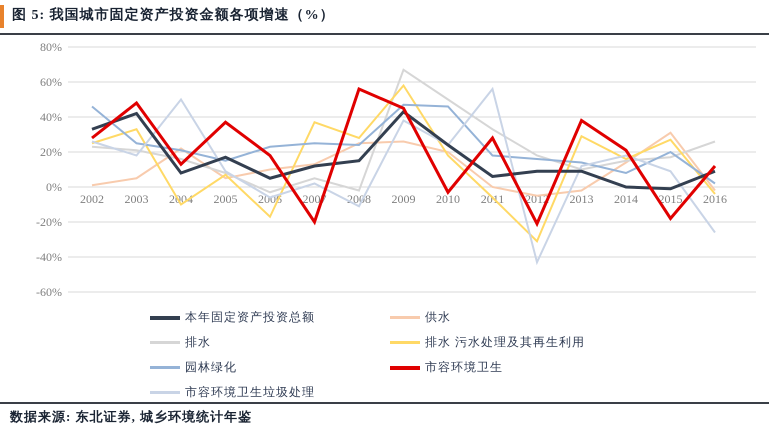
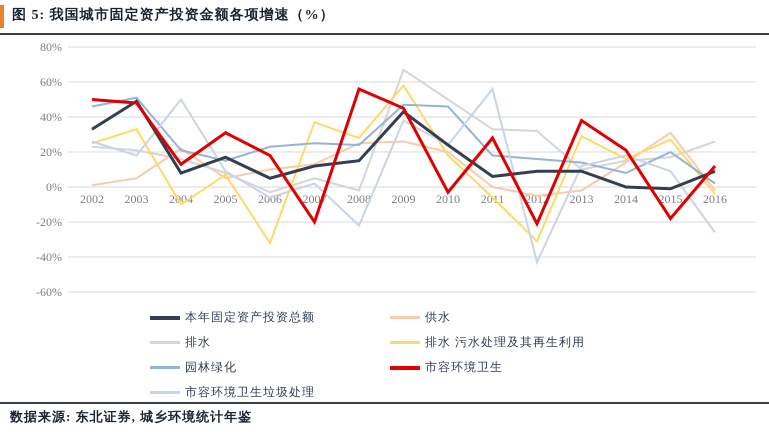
市容环境卫生/2002: 28% -> 50%
本年固定资产投资总额/2003: 42% -> 49%
园林绿化/2003: 25% -> 51%
市容环境卫生/2005: 37% -> 31%
排水 污水处理及其再生利用/2006: -17% -> -32%
市容环境卫生垃圾处理/2008: -11% -> -22%
排水/2012: 18% -> 32%
